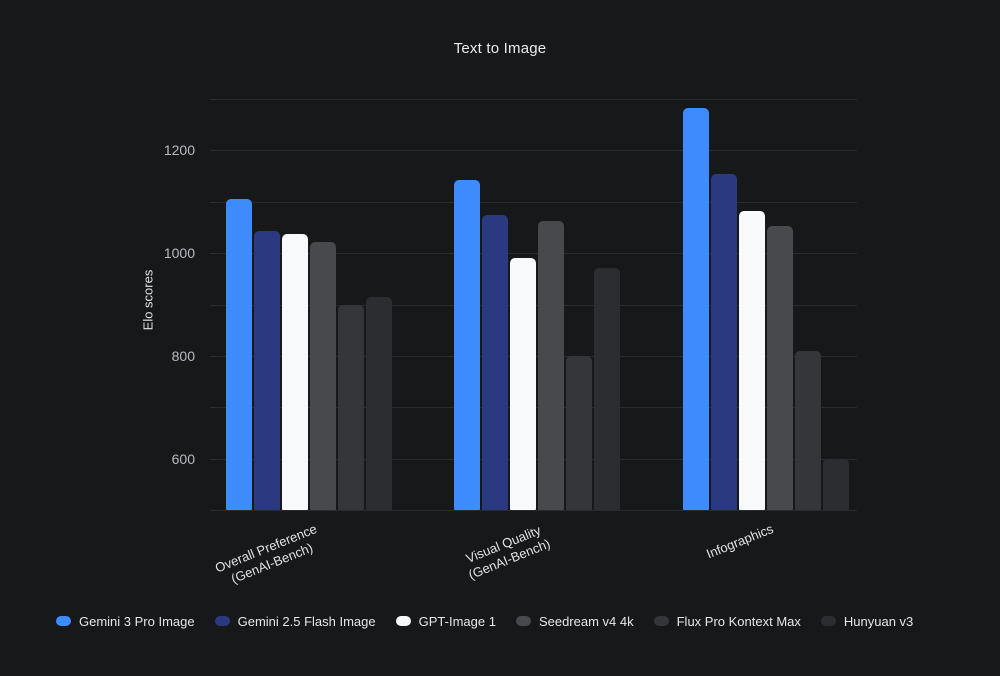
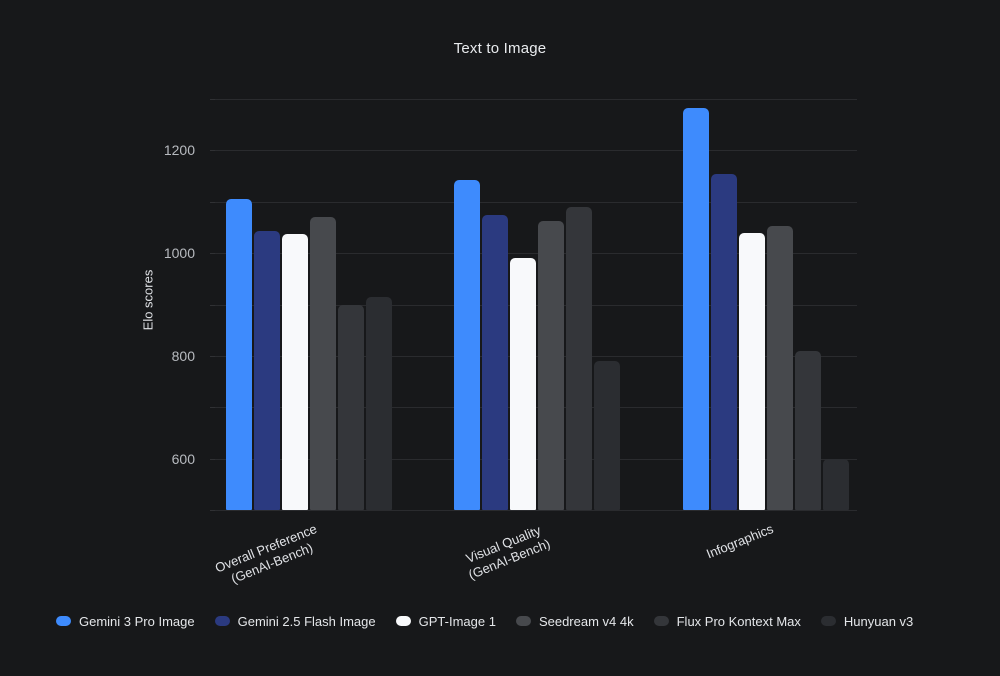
Seedream v4 4k/Overall Preference (GenAI-Bench): 1020 -> 1070
Flux Pro Kontext Max/Visual Quality (GenAI-Bench): 800 -> 1090
Hunyuan v3/Visual Quality (GenAI-Bench): 970 -> 790
GPT-Image 1/Infographics: 1080 -> 1040
